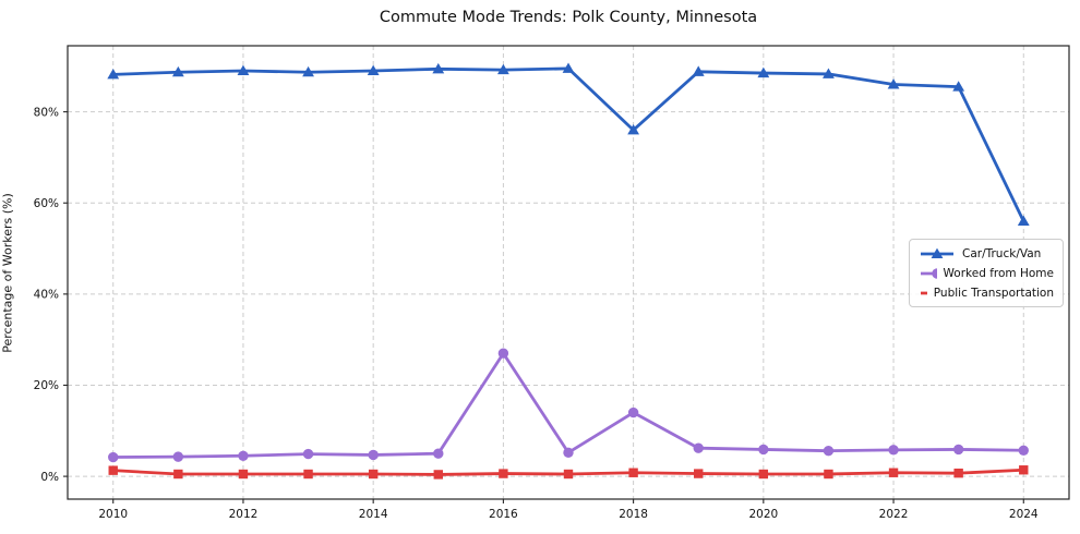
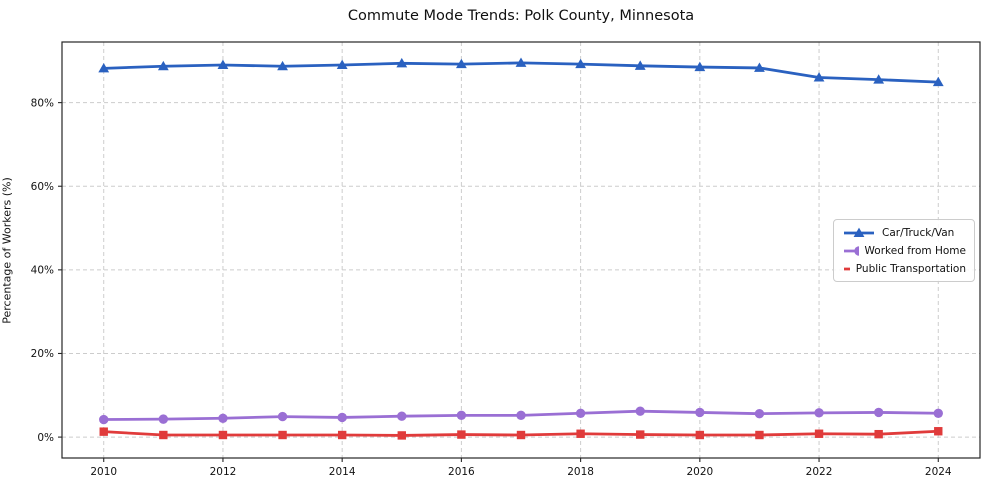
Worked from Home/2016: 27% -> 5%
Car/Truck/Van/2018: 76% -> 89%
Worked from Home/2018: 14% -> 6%
Car/Truck/Van/2024: 56% -> 85%
